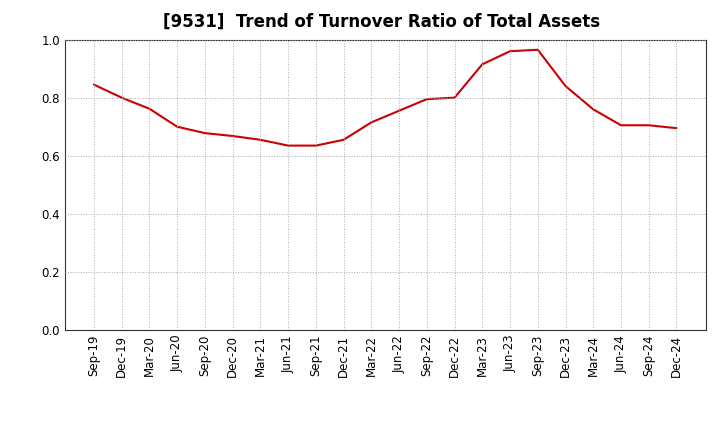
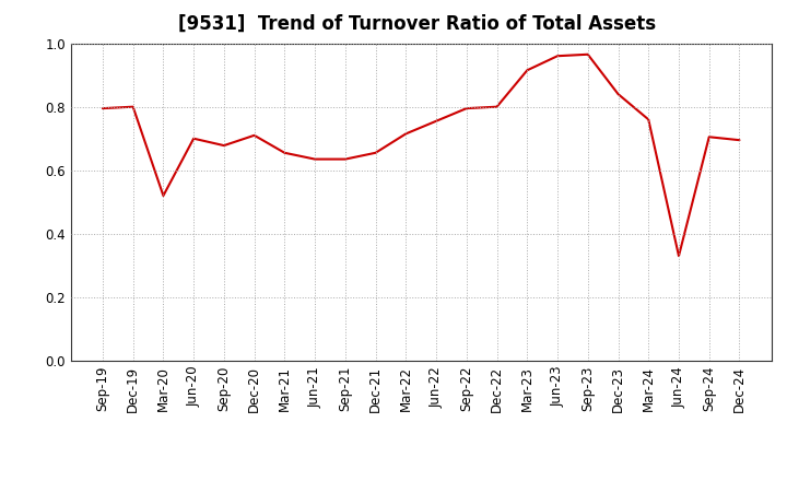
Sep-19: 0.845 -> 0.795
Mar-20: 0.762 -> 0.520
Dec-20: 0.668 -> 0.710
Jun-24: 0.705 -> 0.330
